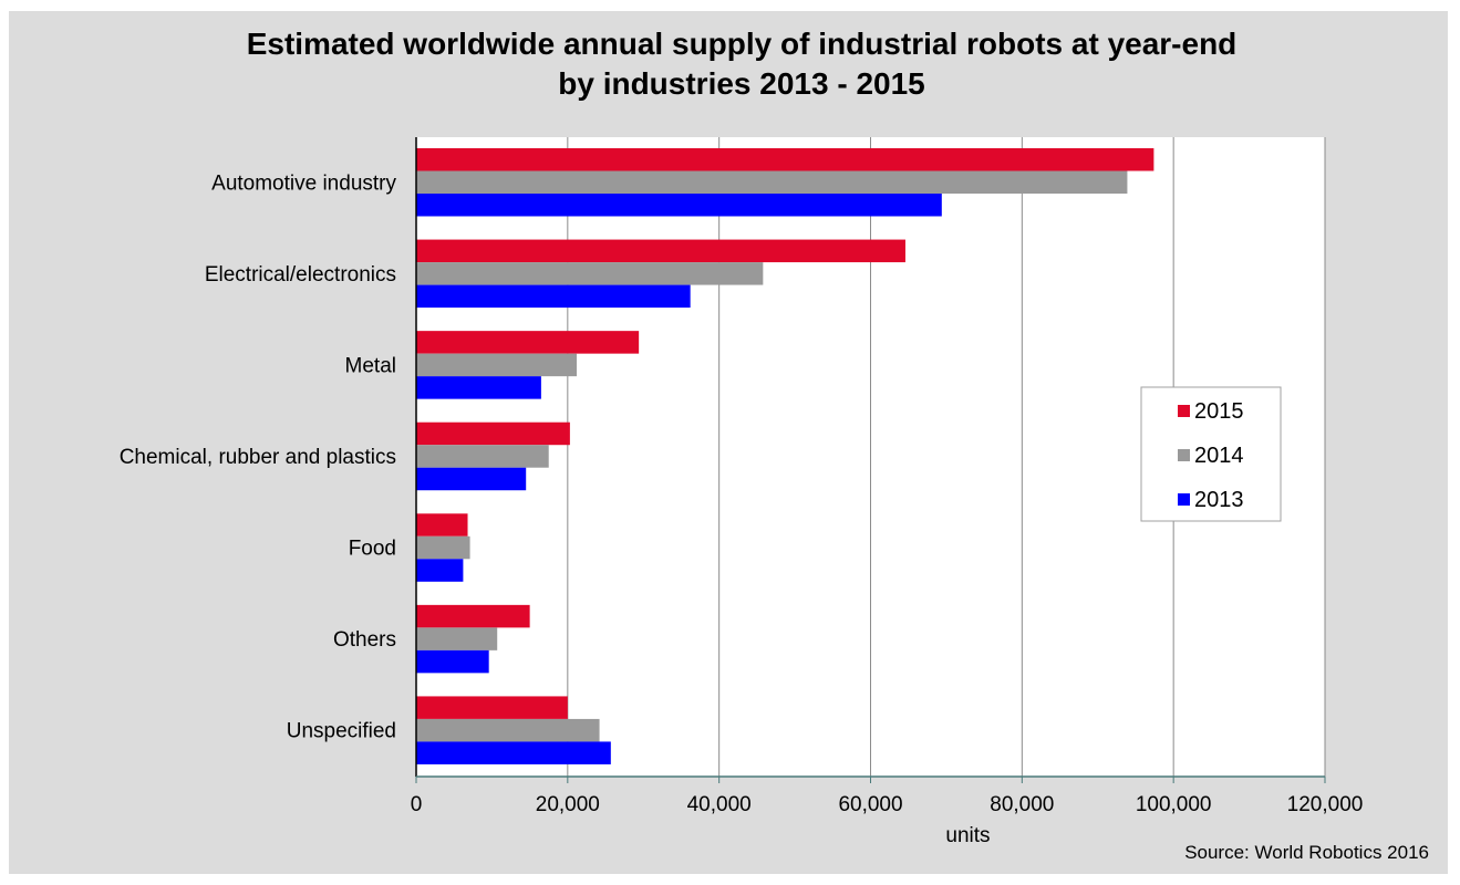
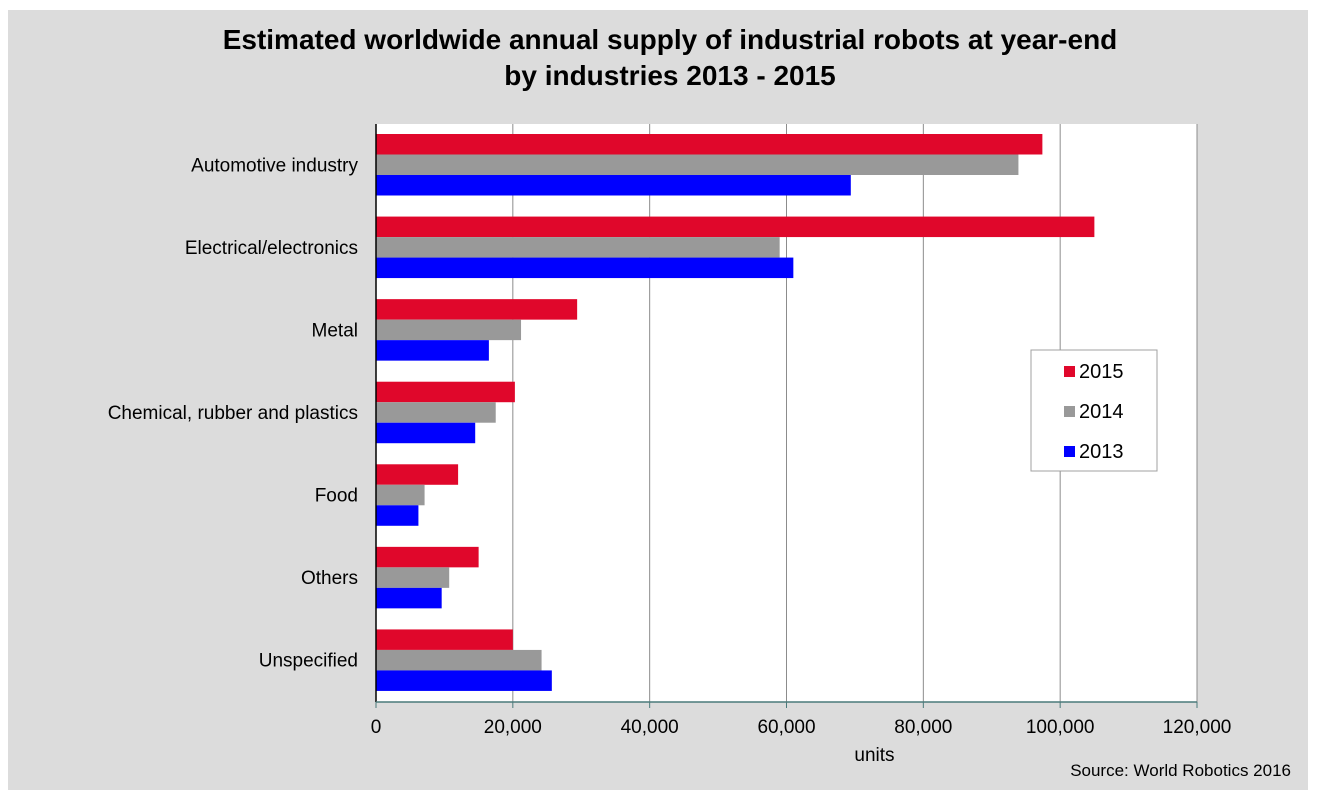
2015/Electrical/electronics: 65000 -> 105000
2014/Electrical/electronics: 46000 -> 59000
2013/Electrical/electronics: 36000 -> 61000
2015/Food: 7000 -> 12000
